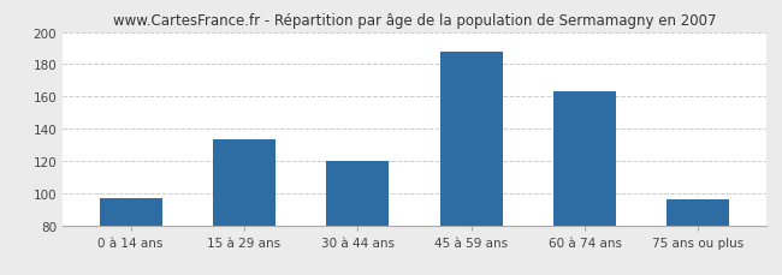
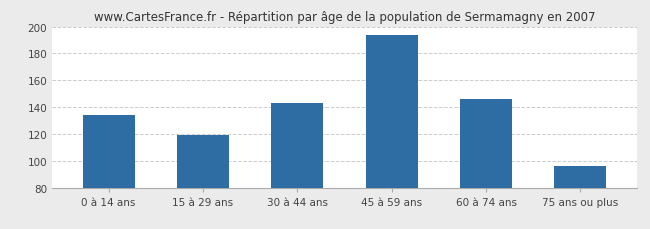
0 à 14 ans: 97 -> 134
15 à 29 ans: 133 -> 119
30 à 44 ans: 120 -> 143
45 à 59 ans: 188 -> 194
60 à 74 ans: 163 -> 146
